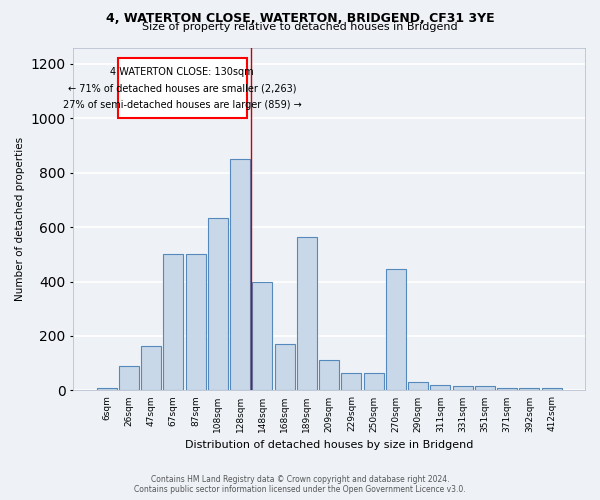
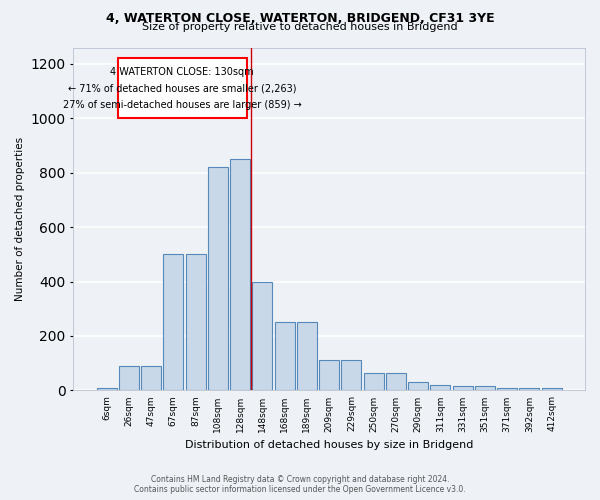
47sqm: 165 -> 90
108sqm: 635 -> 820
168sqm: 170 -> 250
189sqm: 565 -> 250
229sqm: 65 -> 110
270sqm: 445 -> 65
